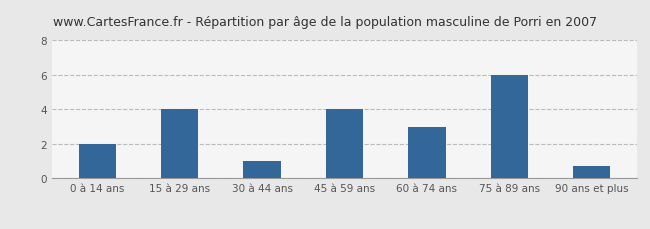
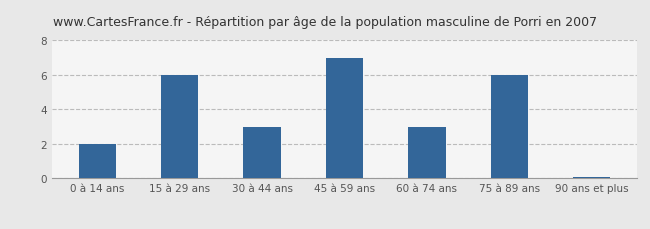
15 à 29 ans: 4.0 -> 6.0
30 à 44 ans: 1.0 -> 3.0
45 à 59 ans: 4.0 -> 7.0
90 ans et plus: 0.7 -> 0.1
